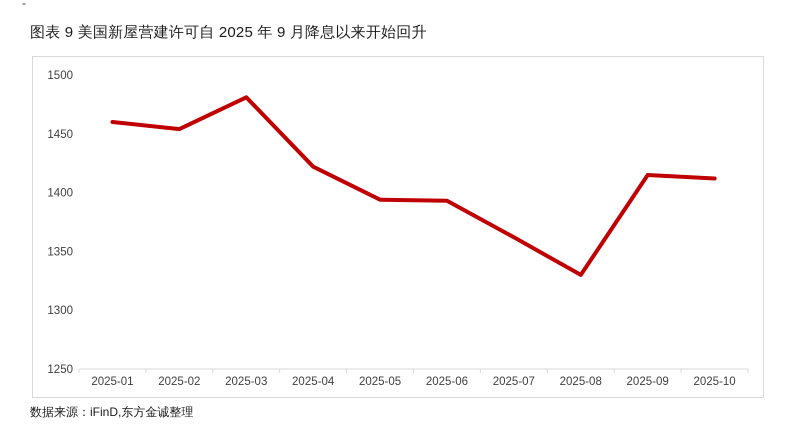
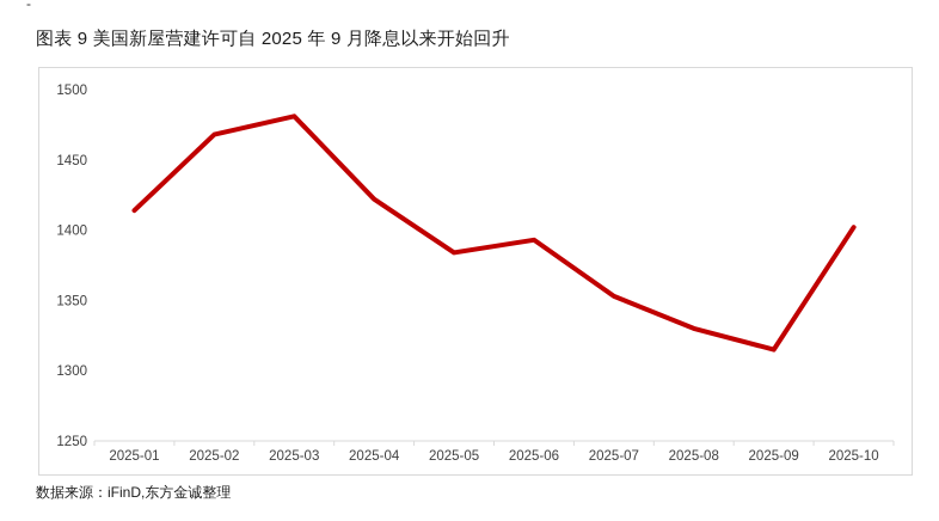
2025-01: 1460 -> 1414
2025-02: 1454 -> 1468
2025-05: 1394 -> 1384
2025-07: 1362 -> 1353
2025-09: 1415 -> 1315
2025-10: 1412 -> 1402
